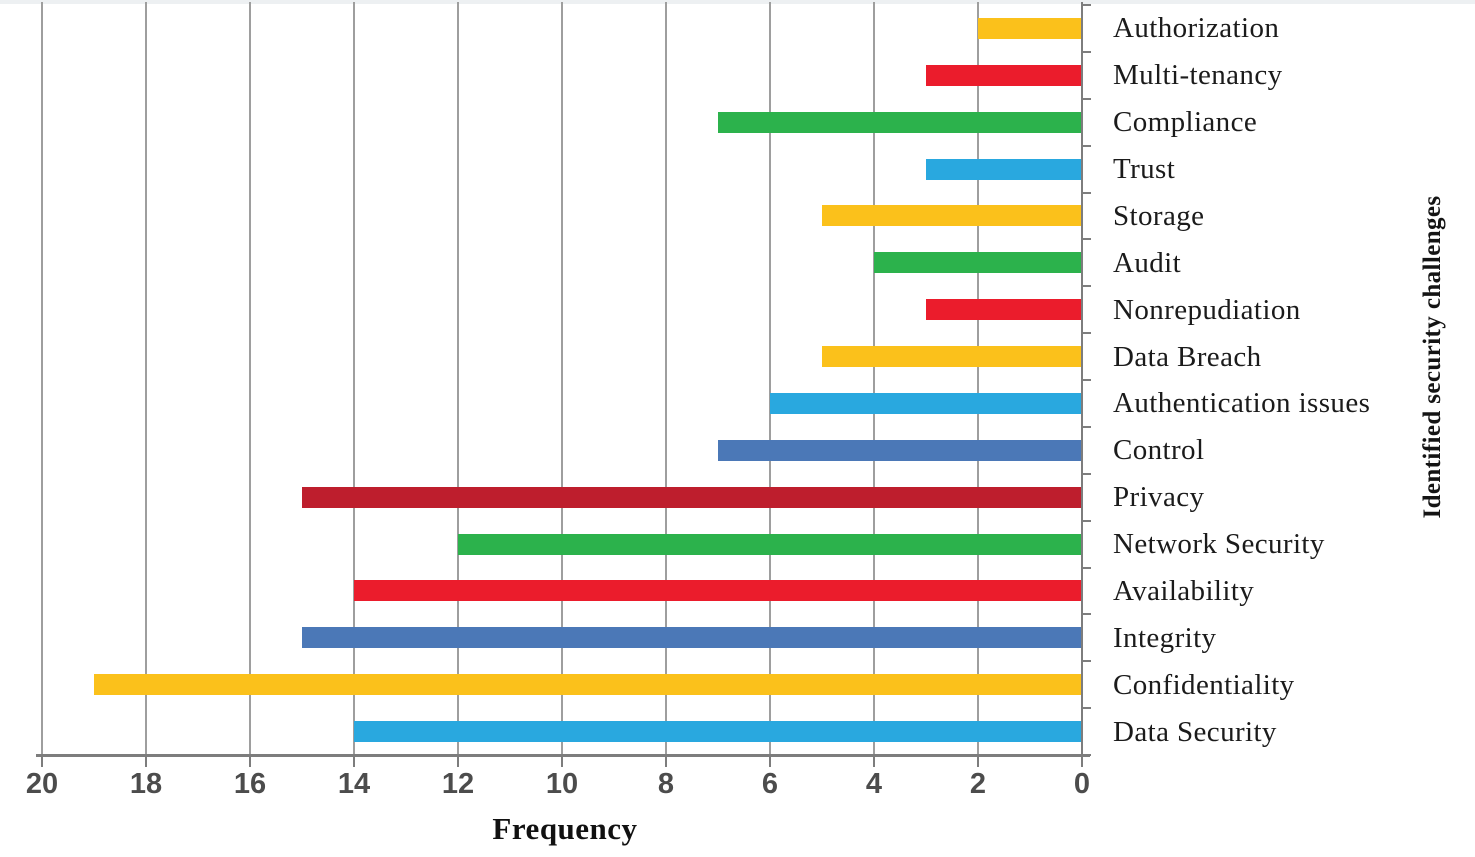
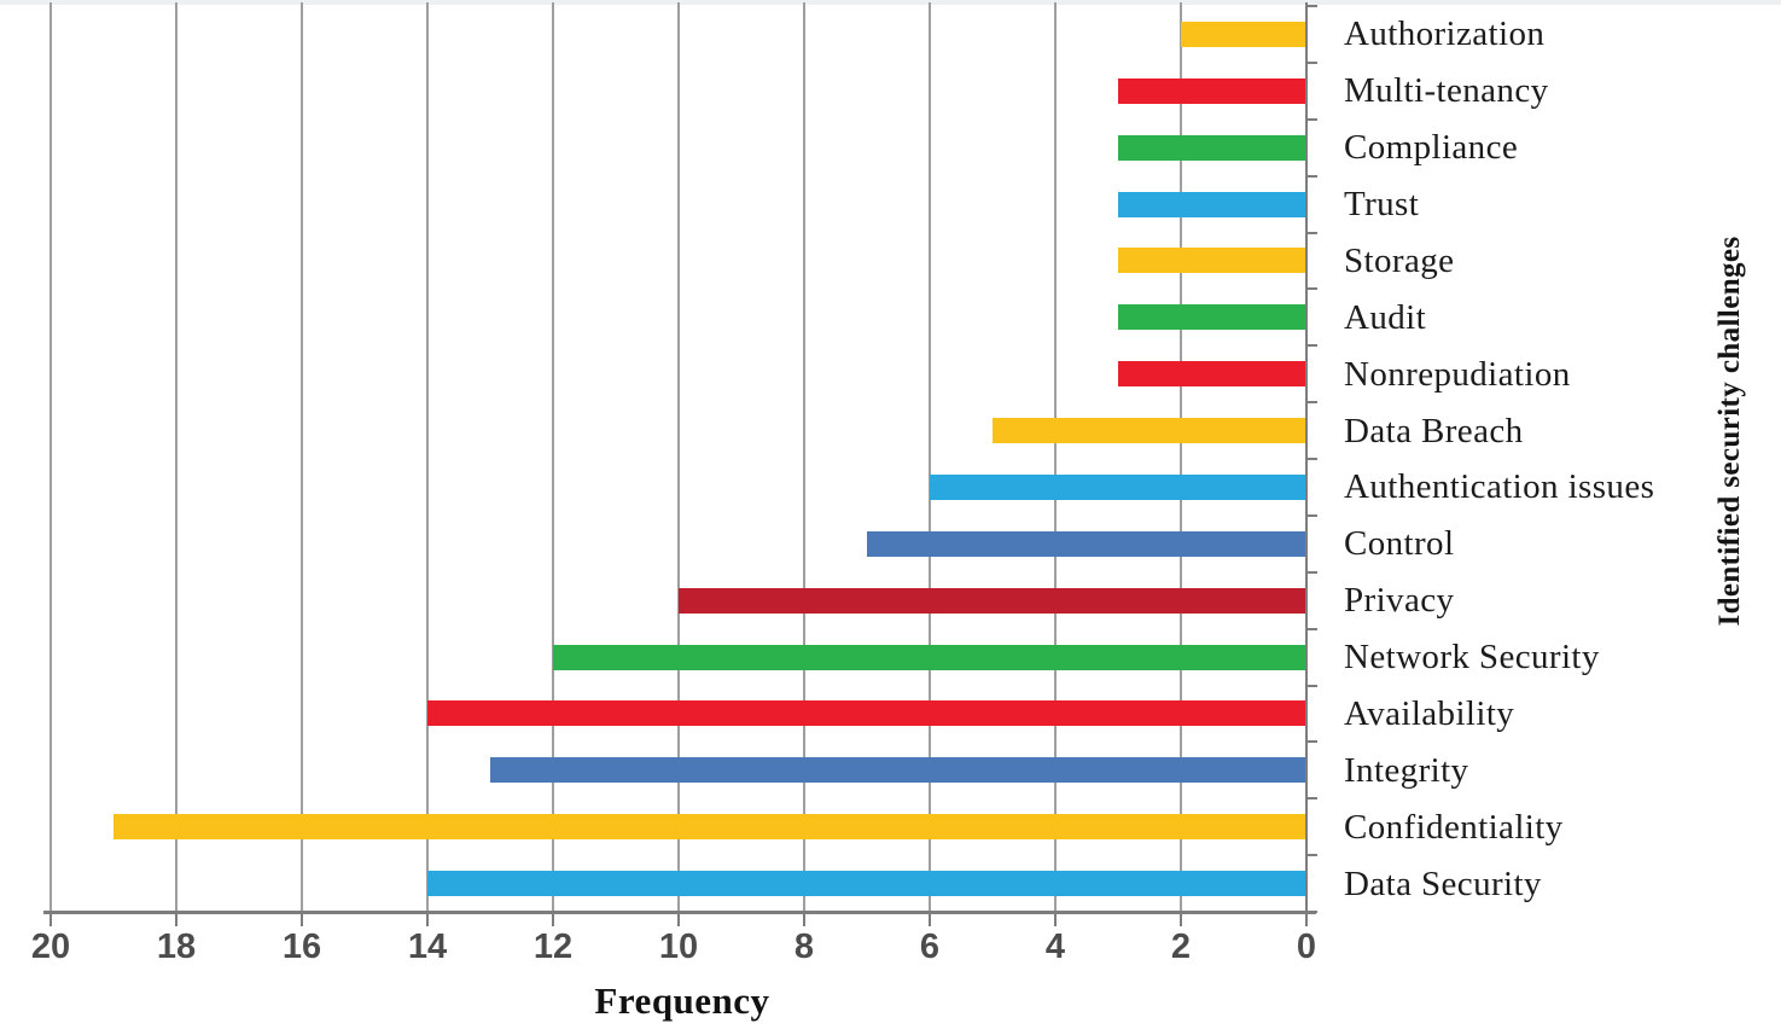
Compliance: 7 -> 3
Storage: 5 -> 3
Audit: 4 -> 3
Privacy: 15 -> 10
Integrity: 15 -> 13
